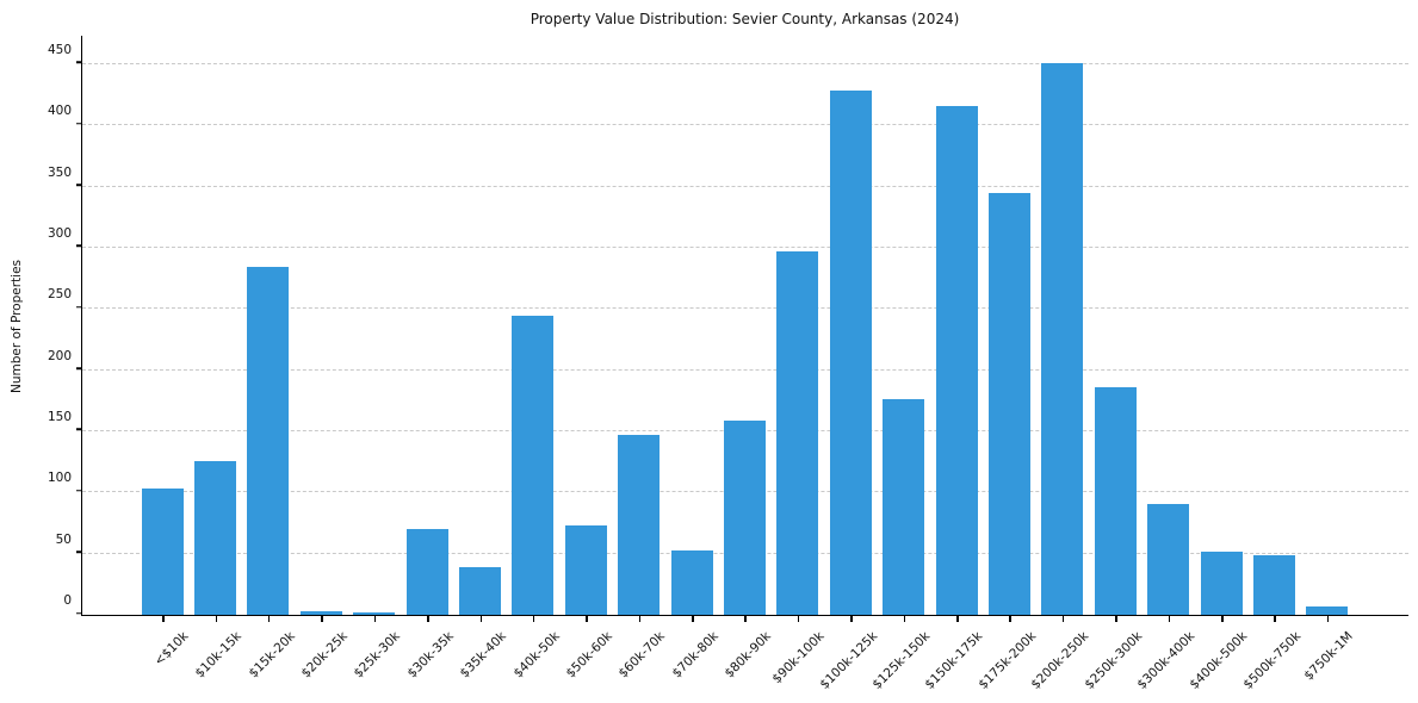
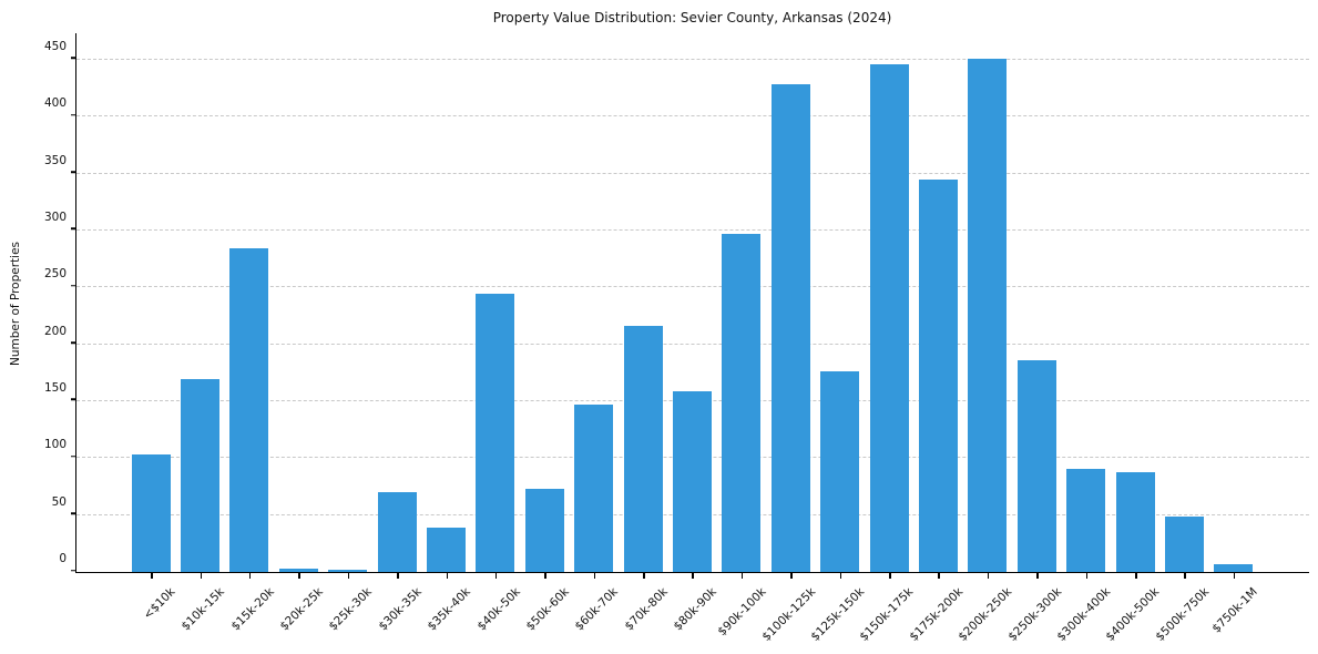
$10k-15k: 126 -> 169
$70k-80k: 53 -> 216
$150k-175k: 416 -> 446
$400k-500k: 52 -> 88
